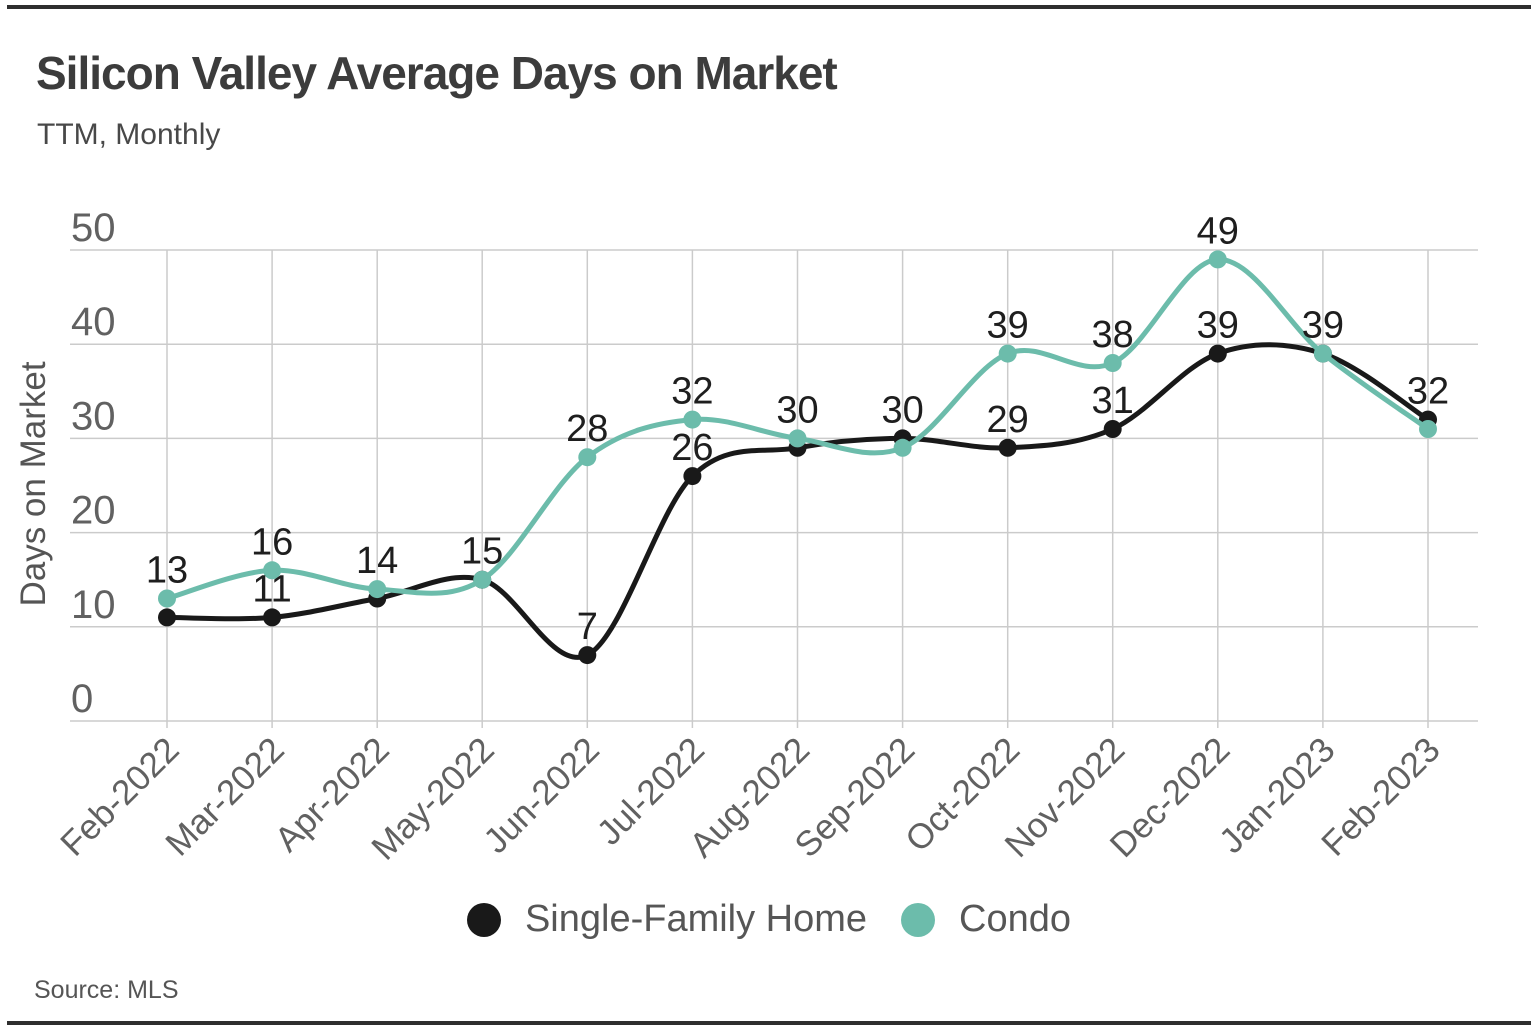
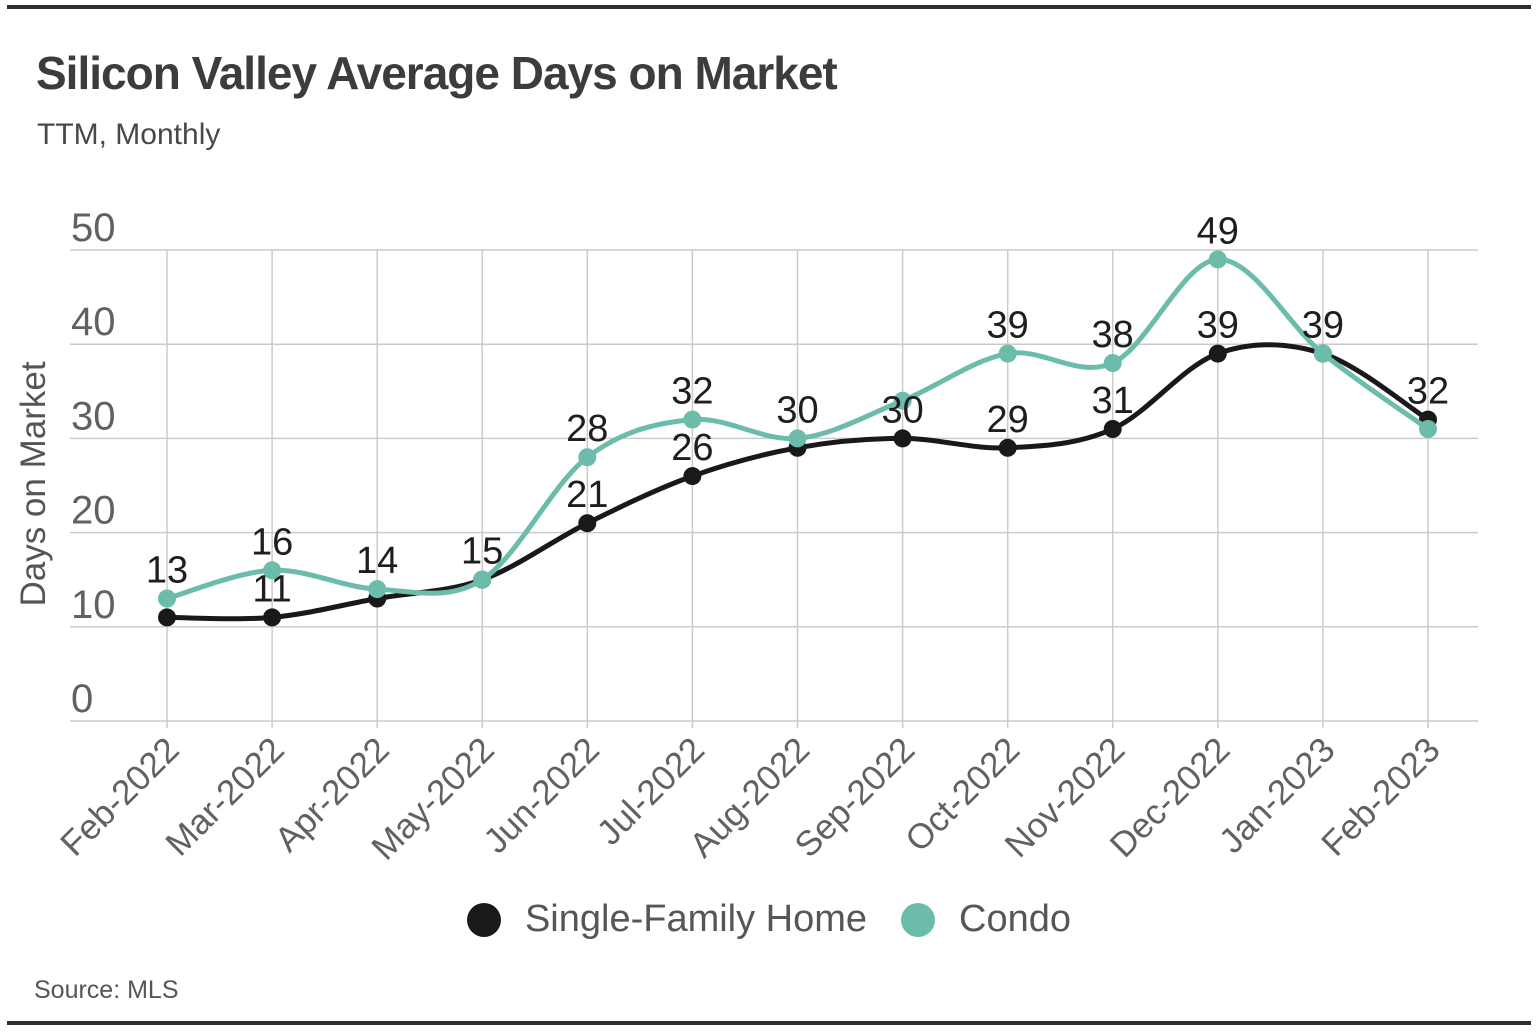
Single-Family Home/Jun-2022: 7 -> 21
Condo/Sep-2022: 29 -> 34
